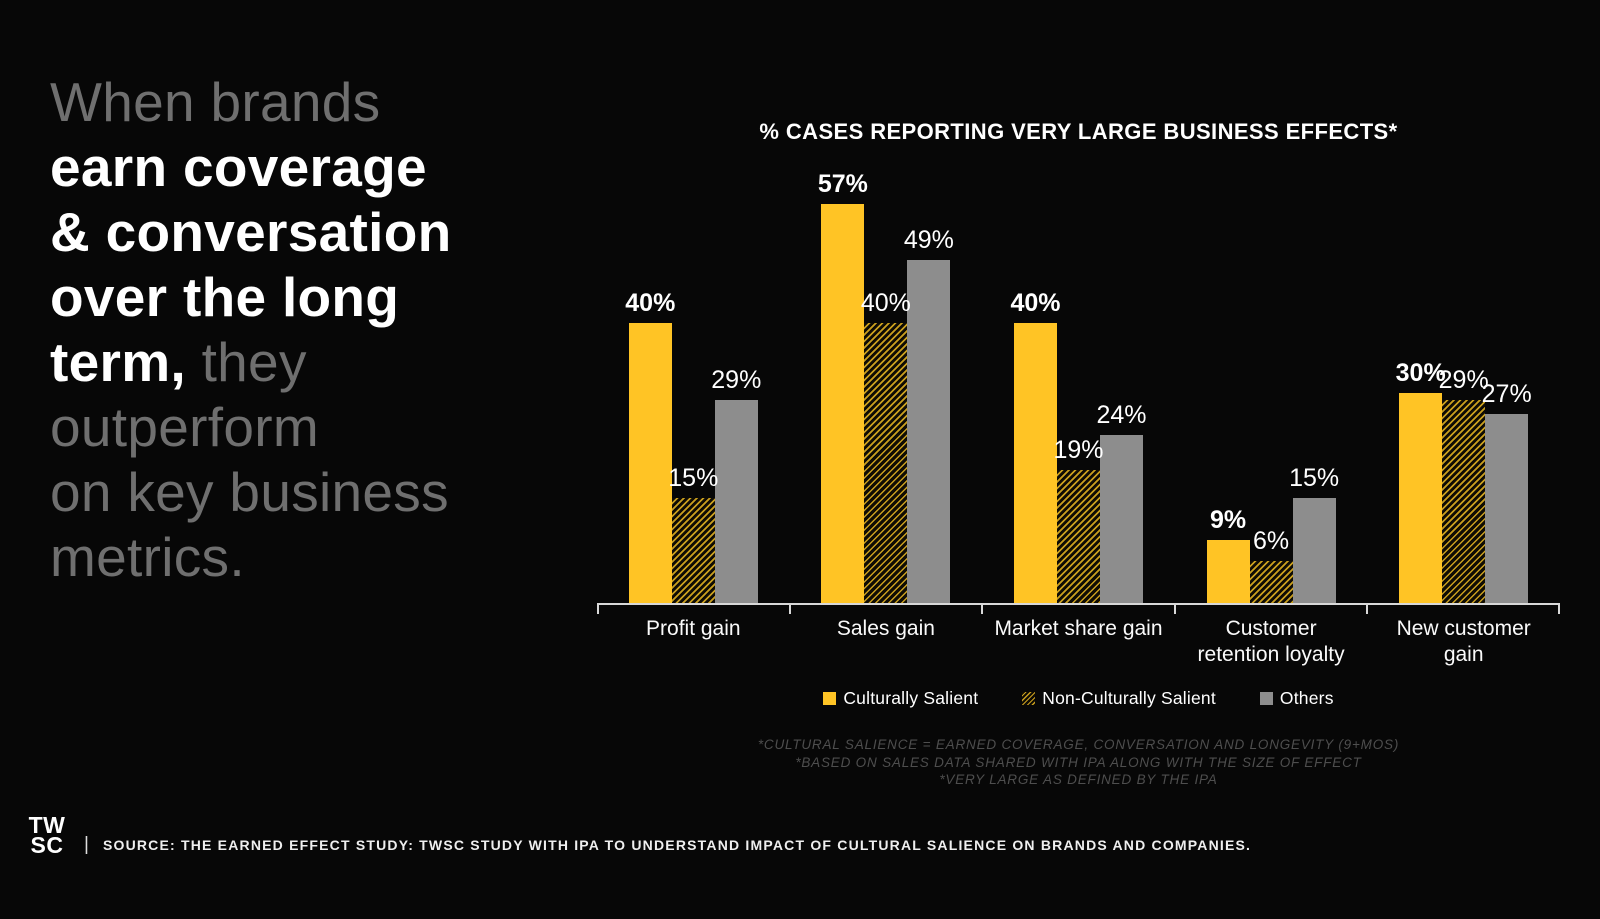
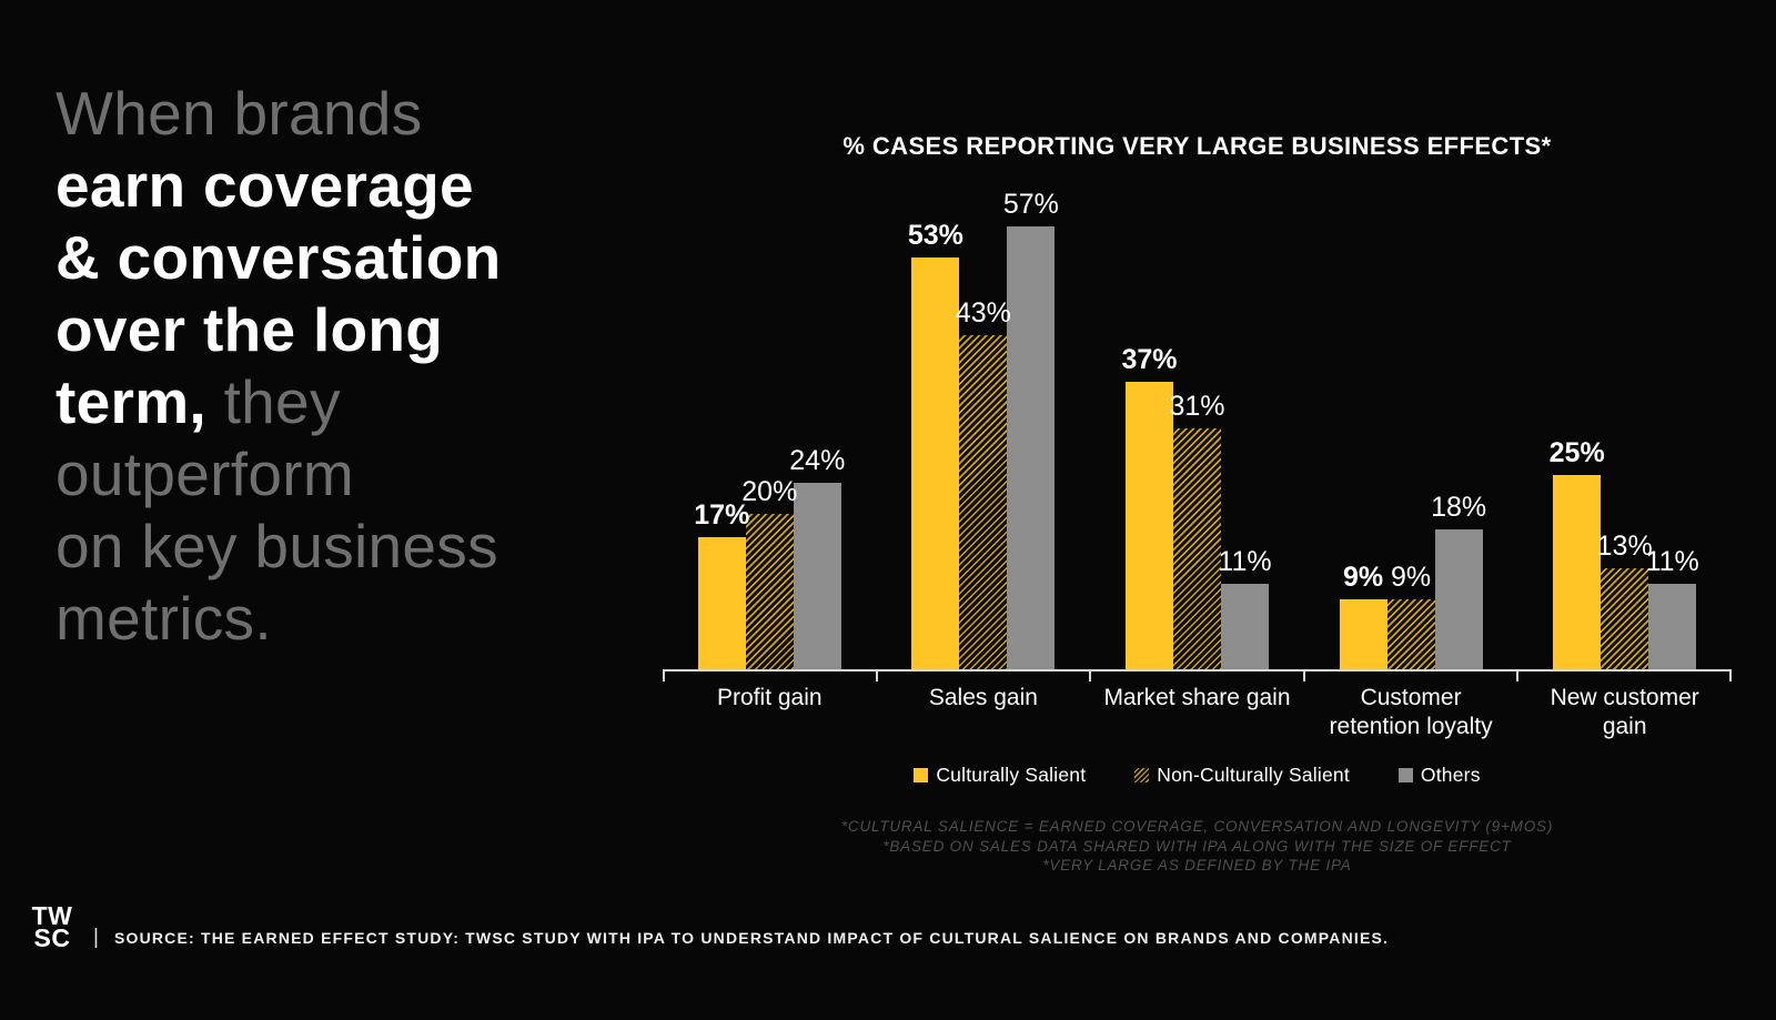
Culturally Salient/Profit gain: 40% -> 17%
Non-Culturally Salient/Profit gain: 15% -> 20%
Others/Profit gain: 29% -> 24%
Culturally Salient/Sales gain: 57% -> 53%
Non-Culturally Salient/Sales gain: 40% -> 43%
Others/Sales gain: 49% -> 57%
Culturally Salient/Market share gain: 40% -> 37%
Non-Culturally Salient/Market share gain: 19% -> 31%
Others/Market share gain: 24% -> 11%
Non-Culturally Salient/Customer retention loyalty: 6% -> 9%
Others/Customer retention loyalty: 15% -> 18%
Culturally Salient/New customer gain: 30% -> 25%
Non-Culturally Salient/New customer gain: 29% -> 13%
Others/New customer gain: 27% -> 11%
